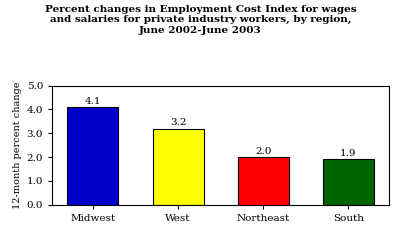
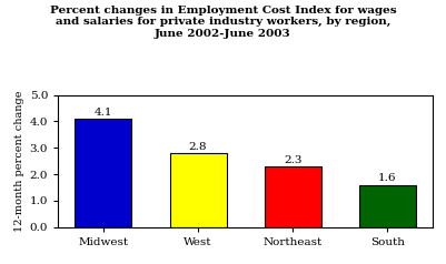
West: 3.2 -> 2.8
Northeast: 2.0 -> 2.3
South: 1.9 -> 1.6
